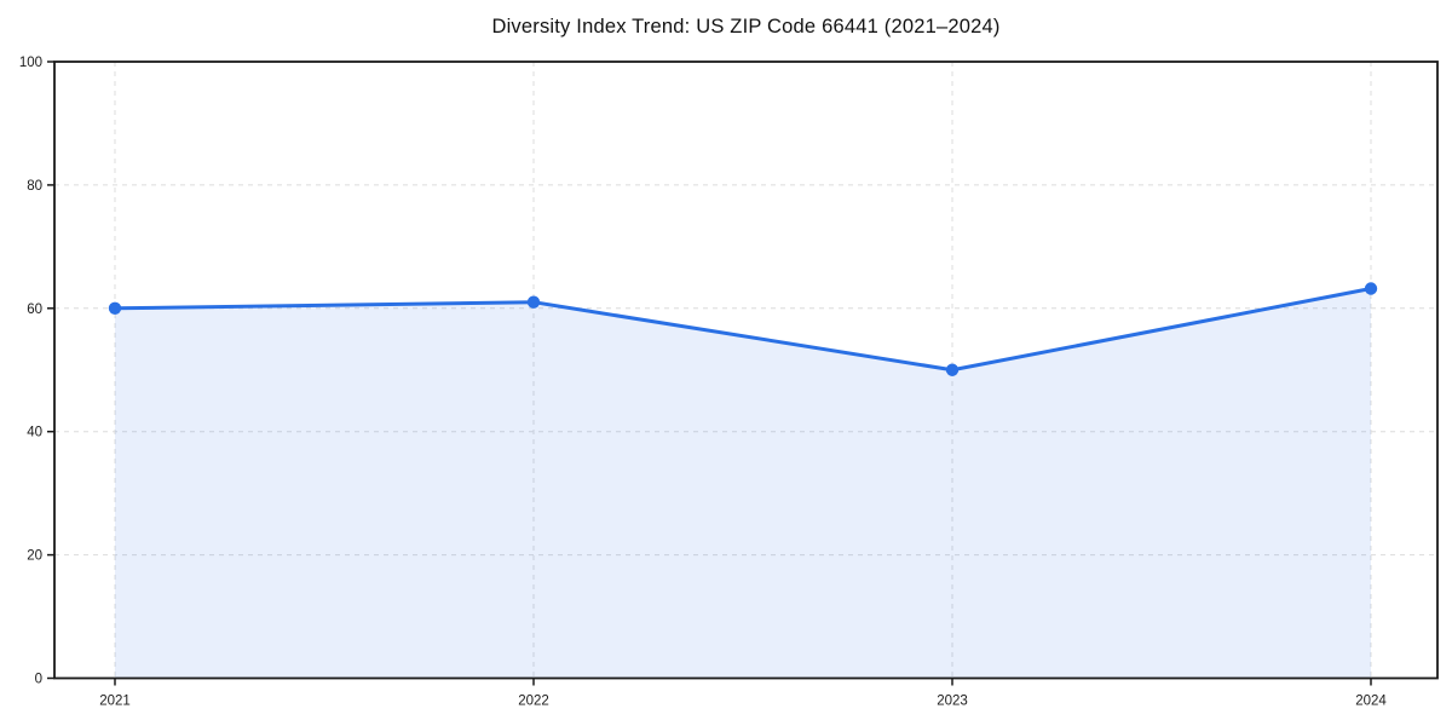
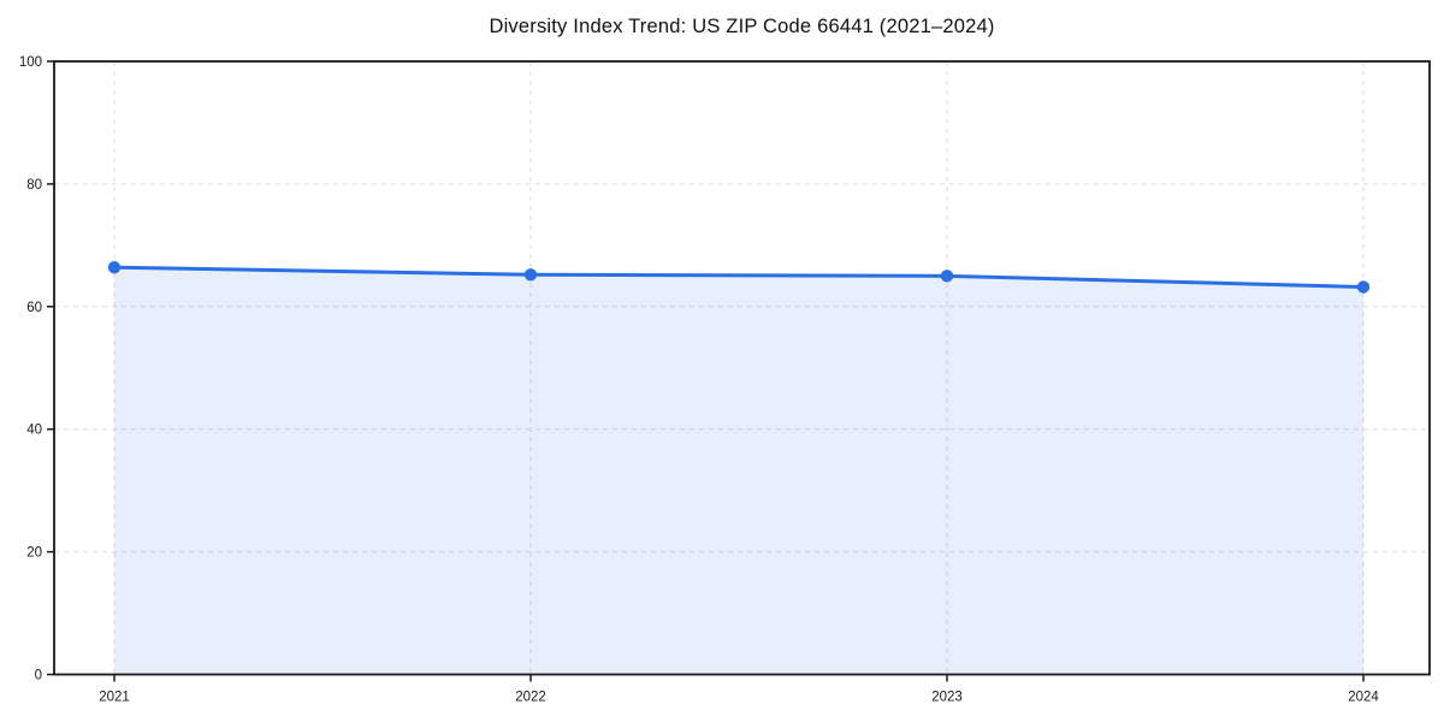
2021: 60 -> 66
2022: 61 -> 65
2023: 50 -> 65
